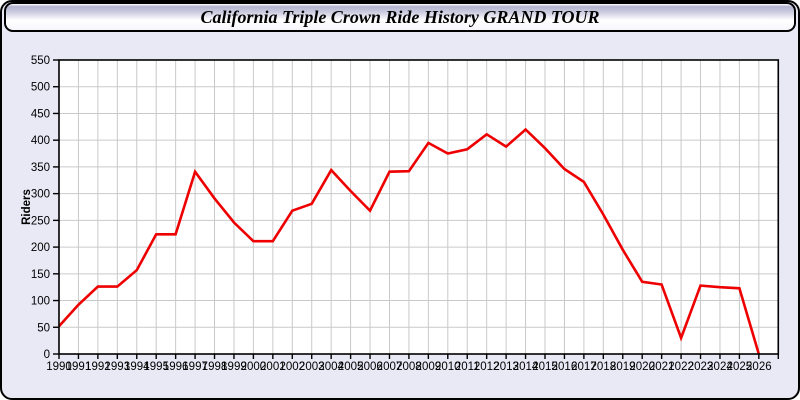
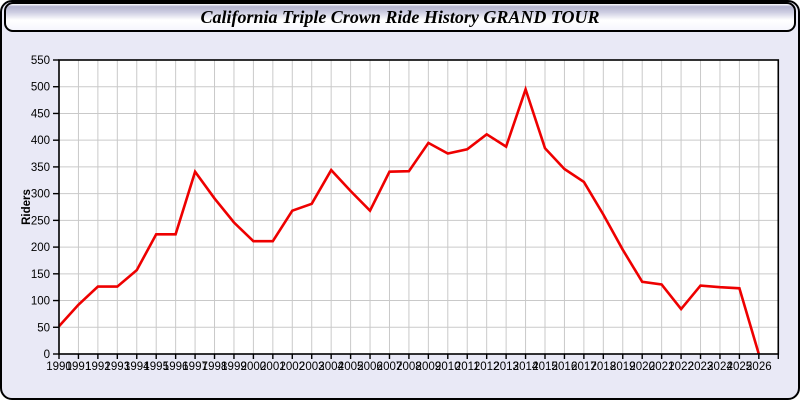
2014: 420 -> 500
2022: 30 -> 80
